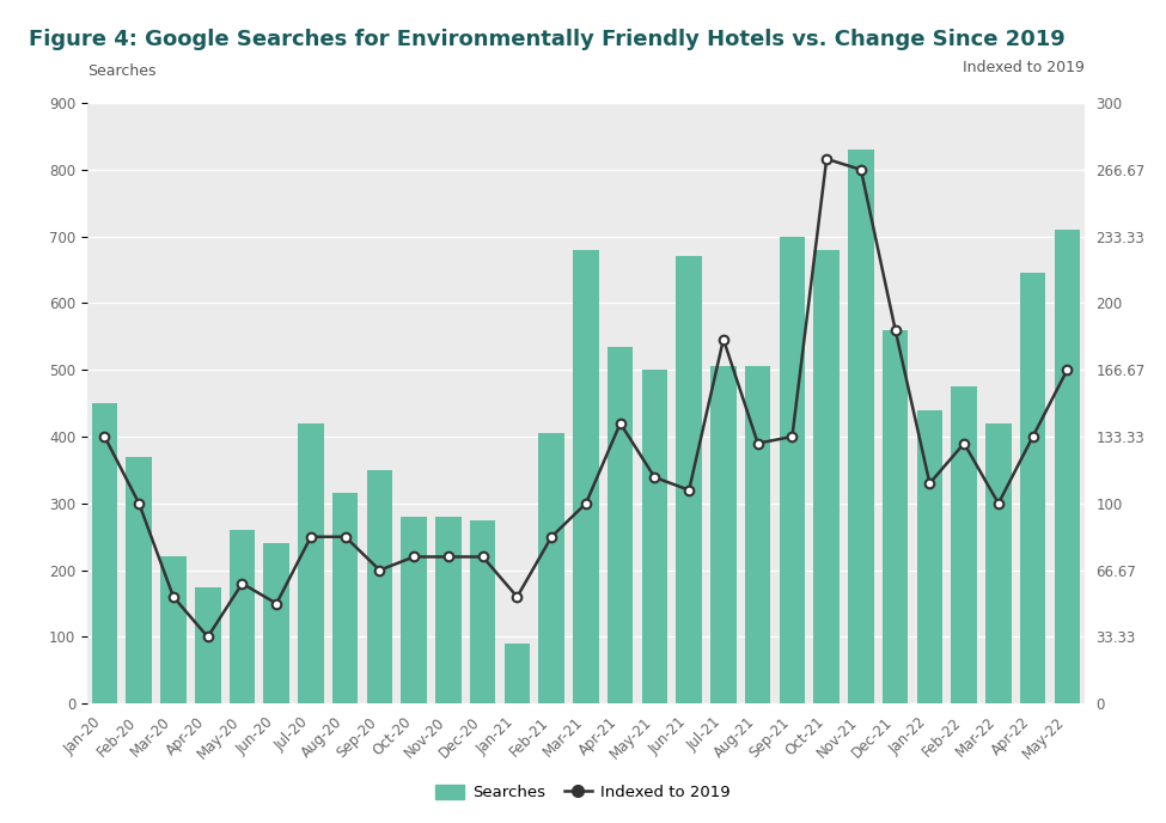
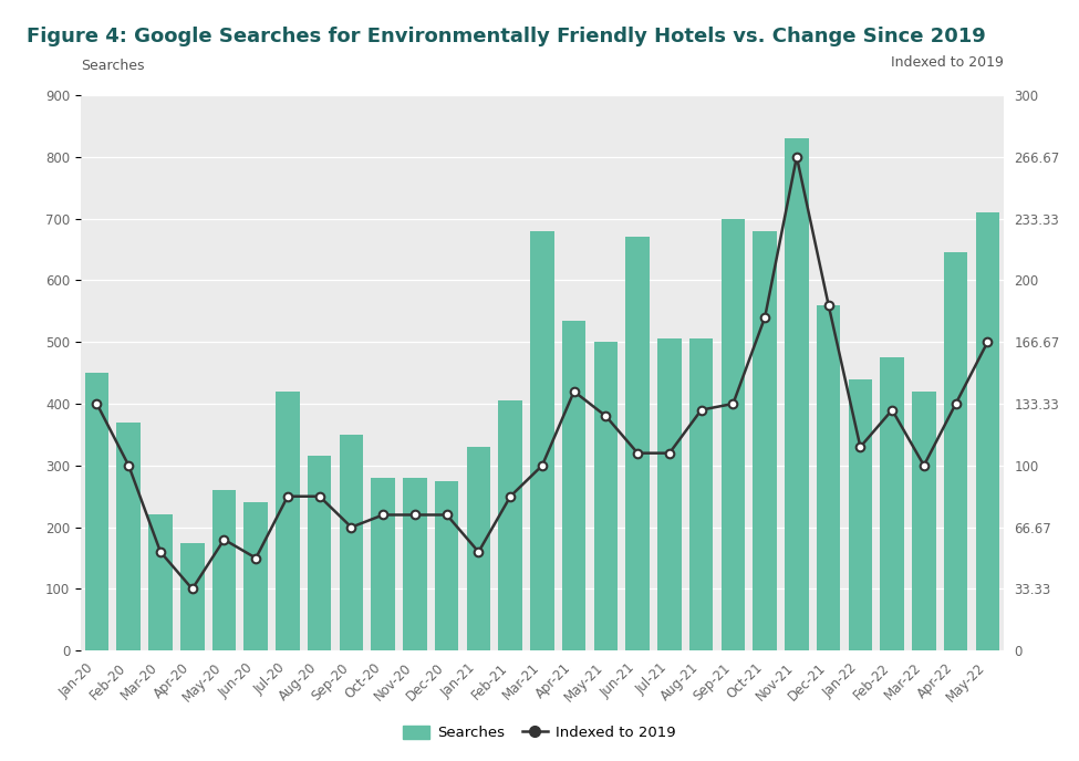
Searches/Jan-21: 90 -> 330
Indexed to 2019/May-21: 113 -> 127
Indexed to 2019/Jul-21: 182 -> 107
Indexed to 2019/Oct-21: 272 -> 180
